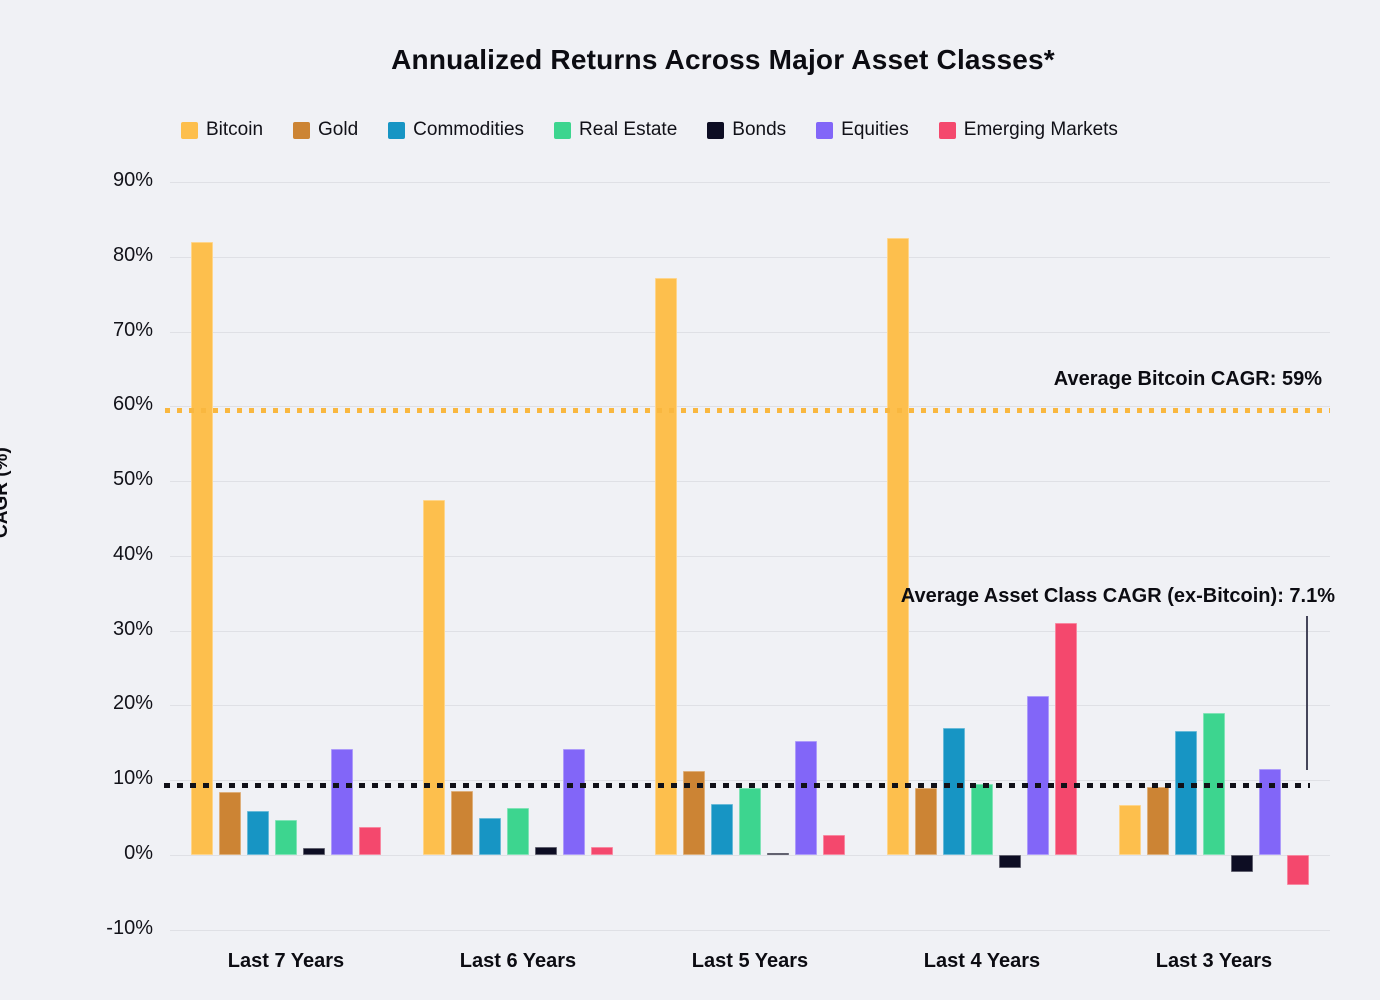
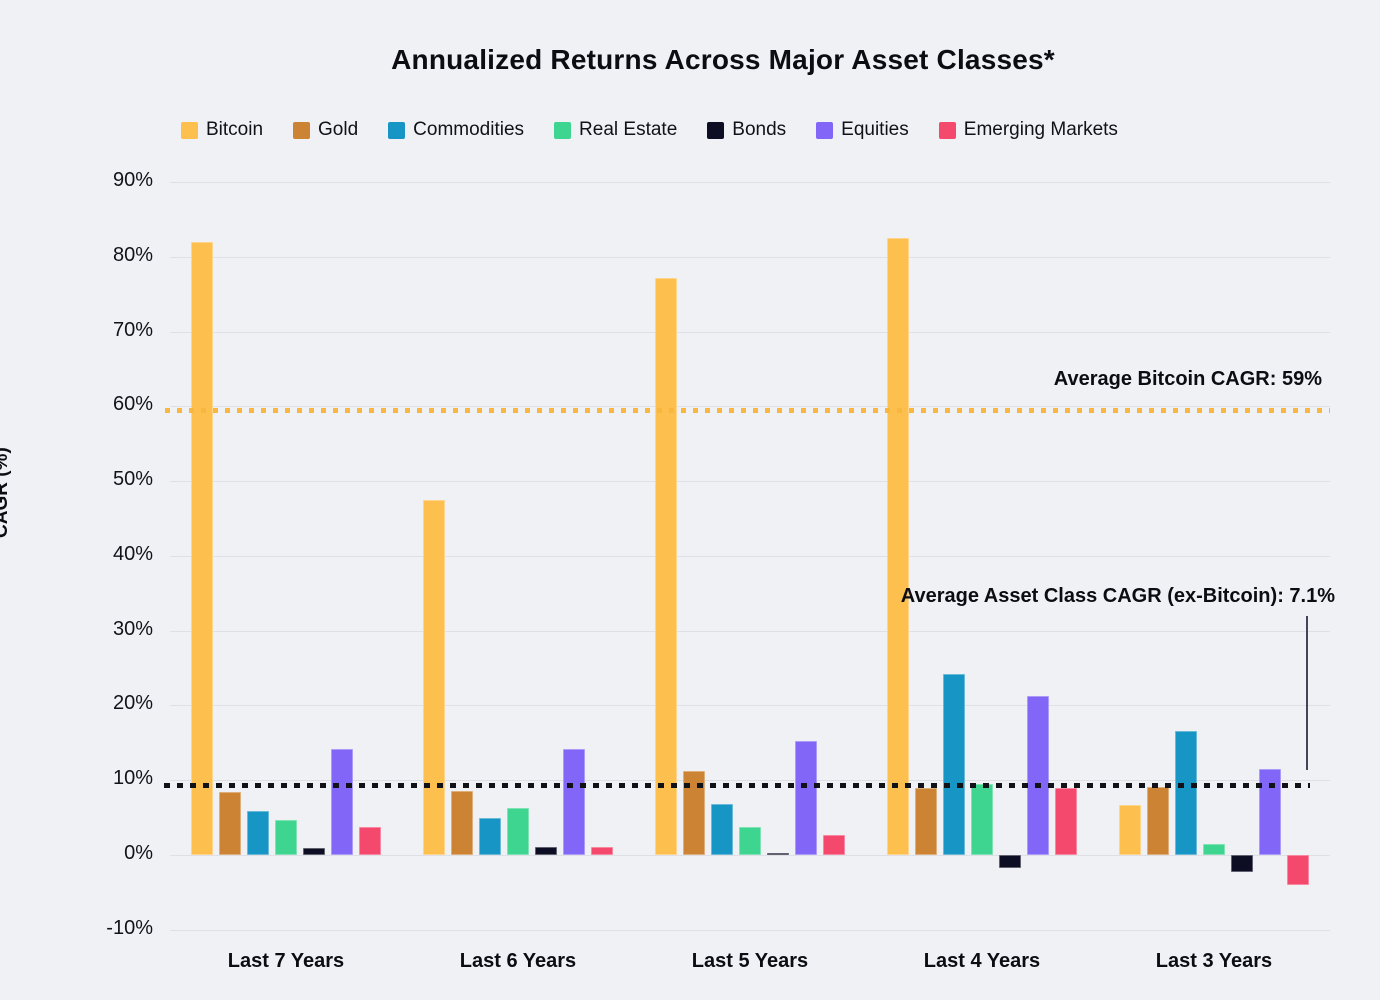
Real Estate/Last 5 Years: 9% -> 4%
Commodities/Last 4 Years: 17% -> 24%
Emerging Markets/Last 4 Years: 31% -> 9%
Real Estate/Last 3 Years: 19% -> 2%
